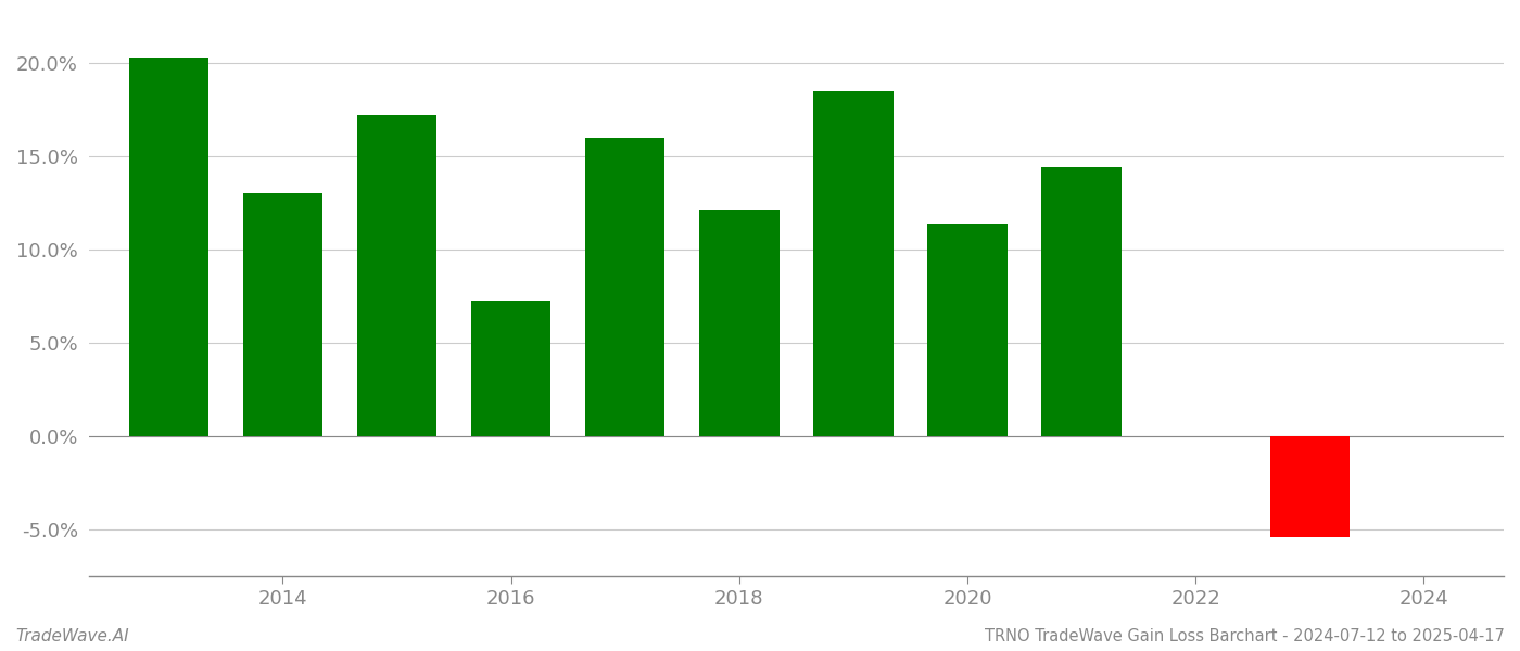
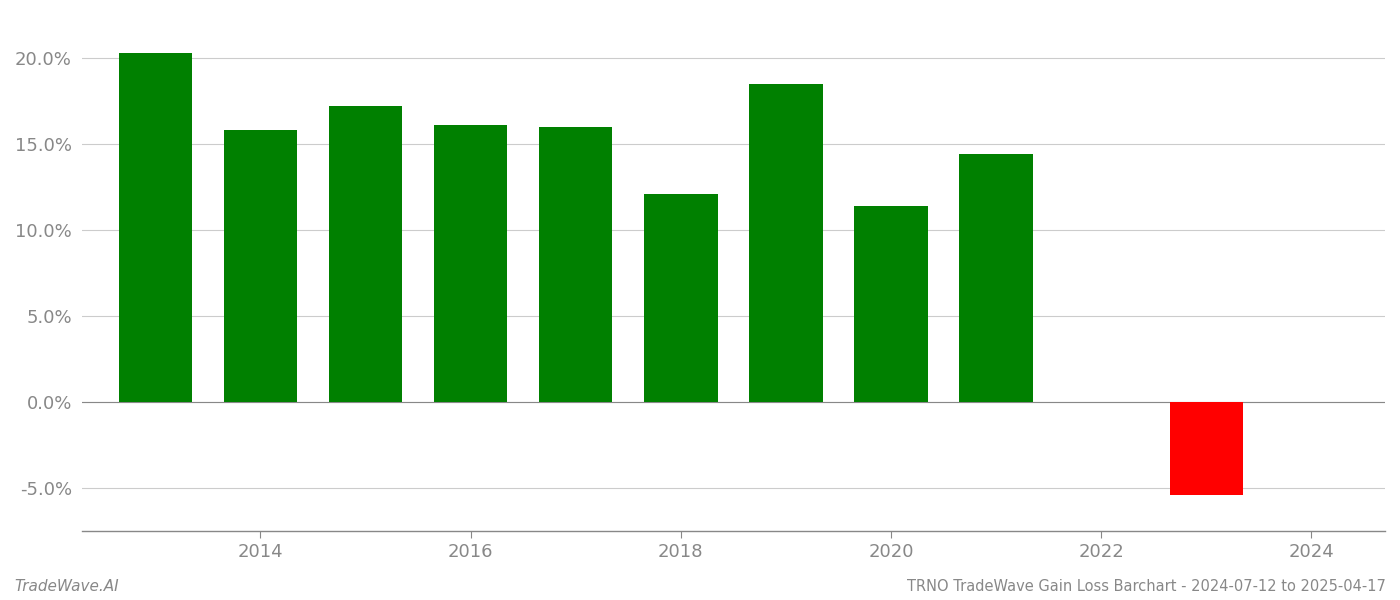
2014: 13.0% -> 15.8%
2016: 7.3% -> 16.1%
